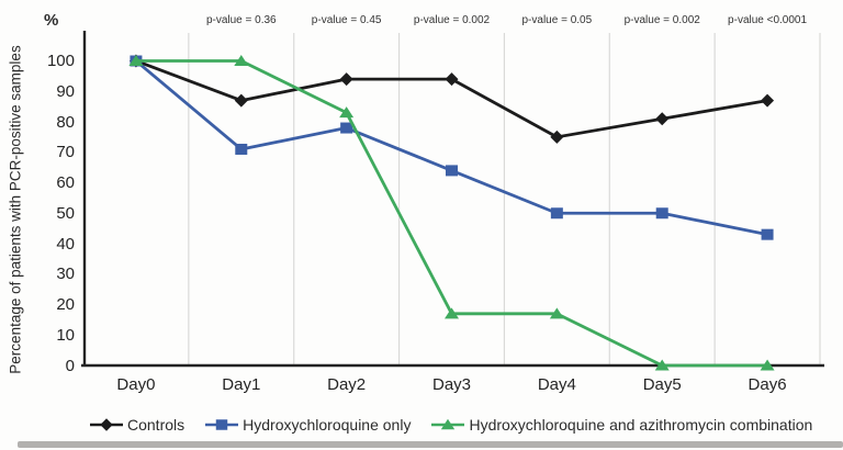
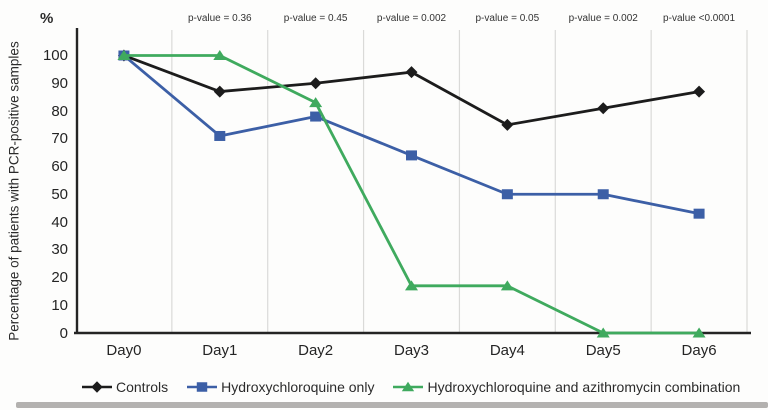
Controls/Day2: 94 -> 90
